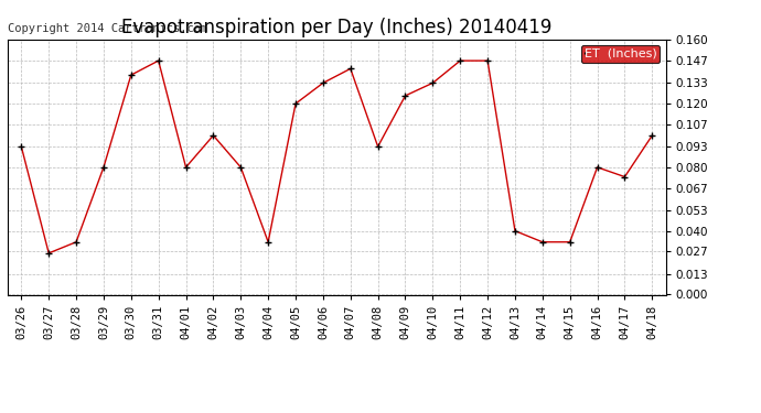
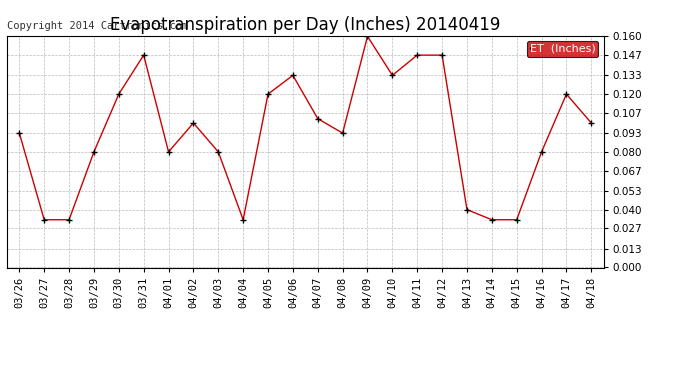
03/27: 0.026 -> 0.033
03/30: 0.138 -> 0.120
04/07: 0.142 -> 0.103
04/09: 0.125 -> 0.160
04/17: 0.074 -> 0.120
